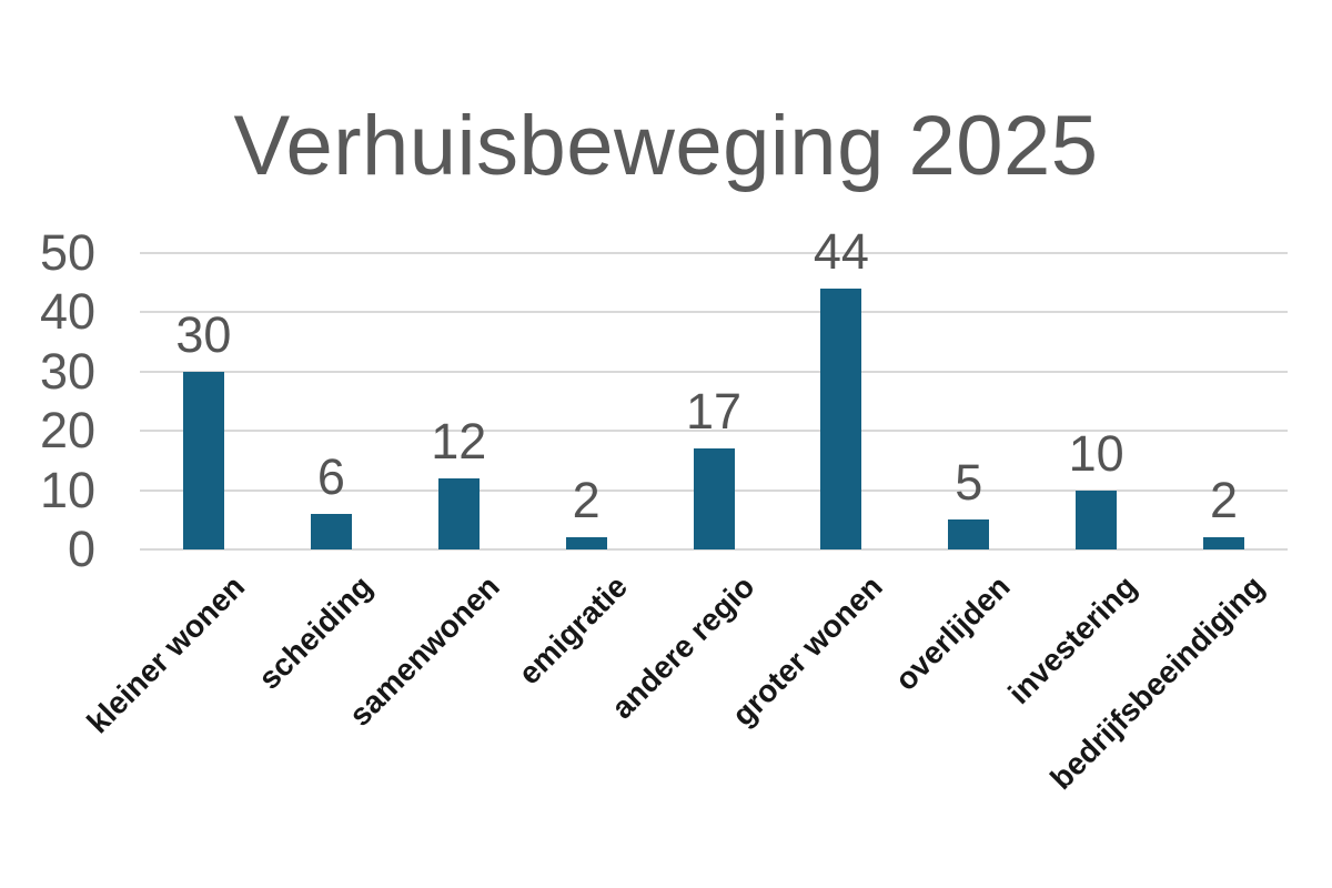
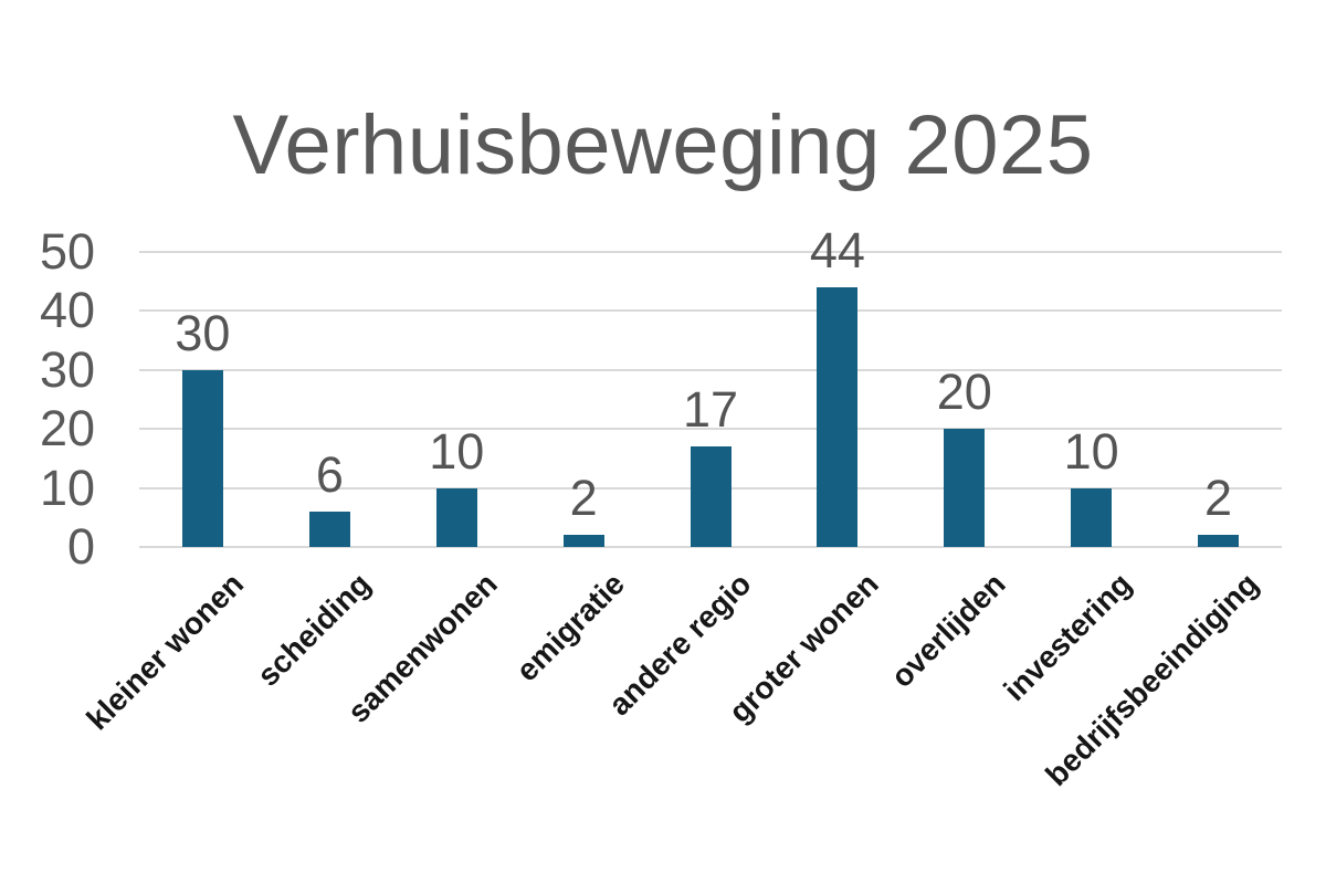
samenwonen: 12 -> 10
overlijden: 5 -> 20
